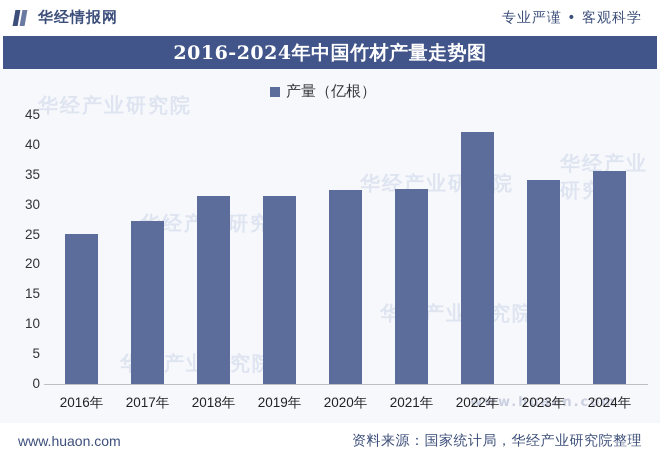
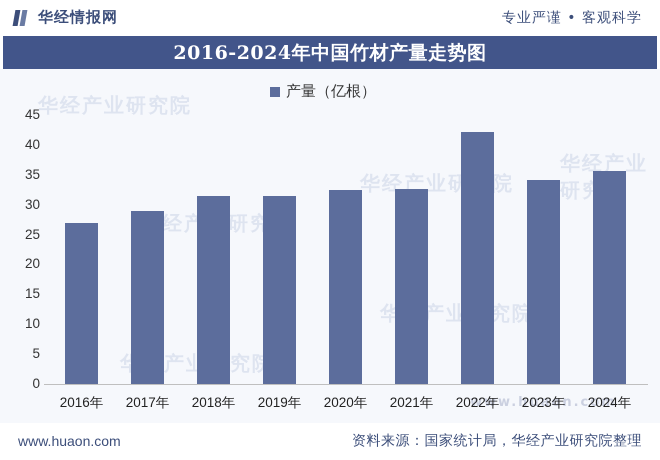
2016年: 25 -> 27
2017年: 27 -> 29
